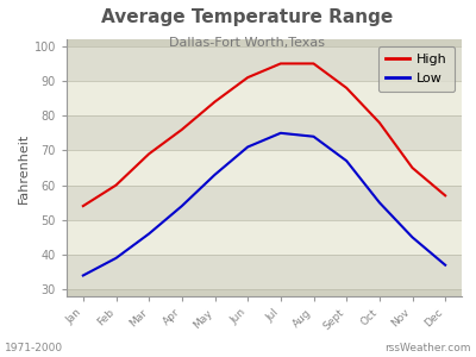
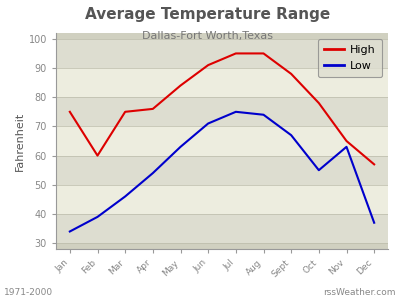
High/Jan: 54 -> 75
High/Mar: 69 -> 75
Low/Nov: 45 -> 63
